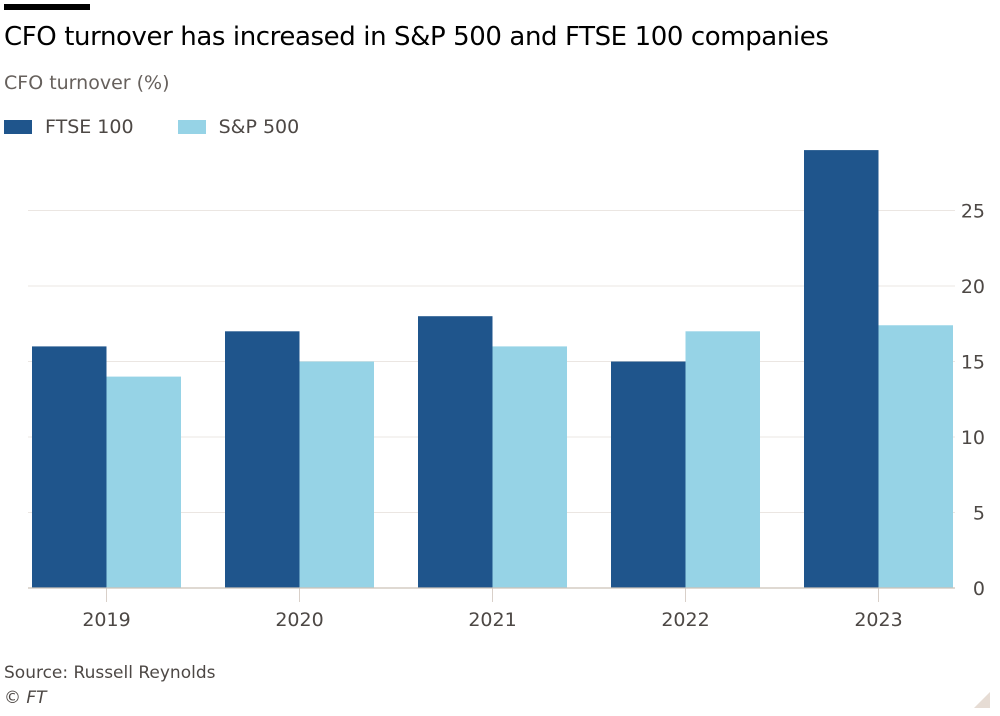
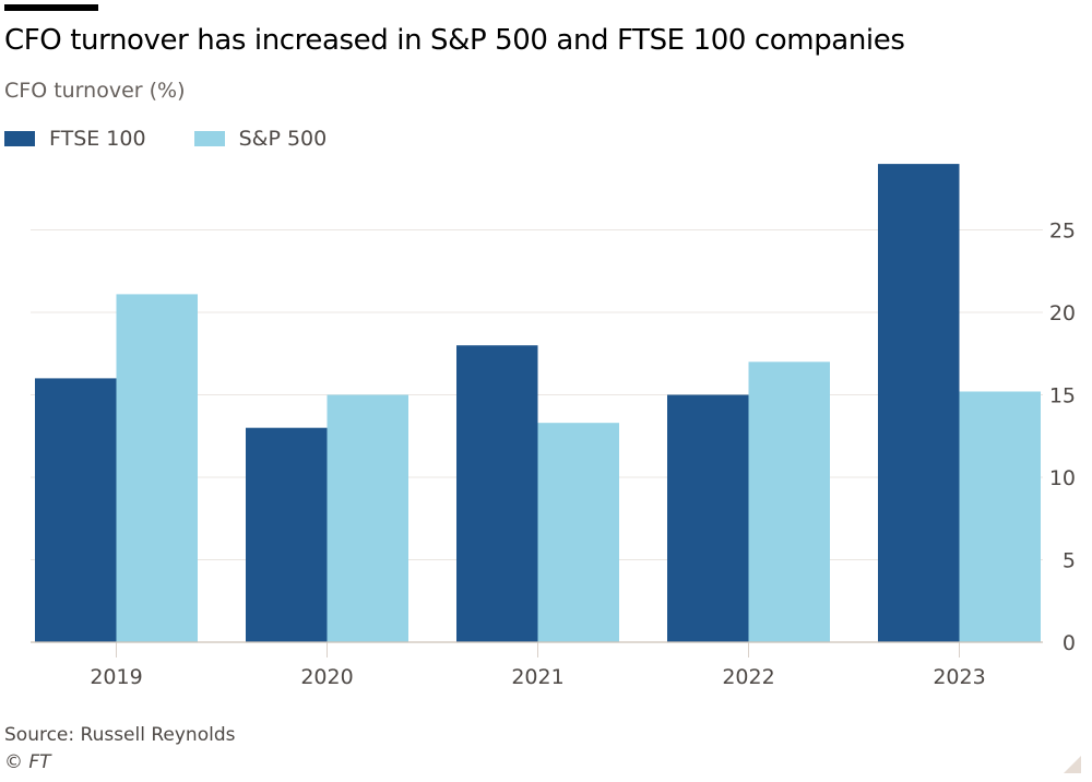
S&P 500/2019: 14.0 -> 21.1
FTSE 100/2020: 17 -> 13
S&P 500/2021: 16.0 -> 13.3
S&P 500/2023: 17.4 -> 15.2
